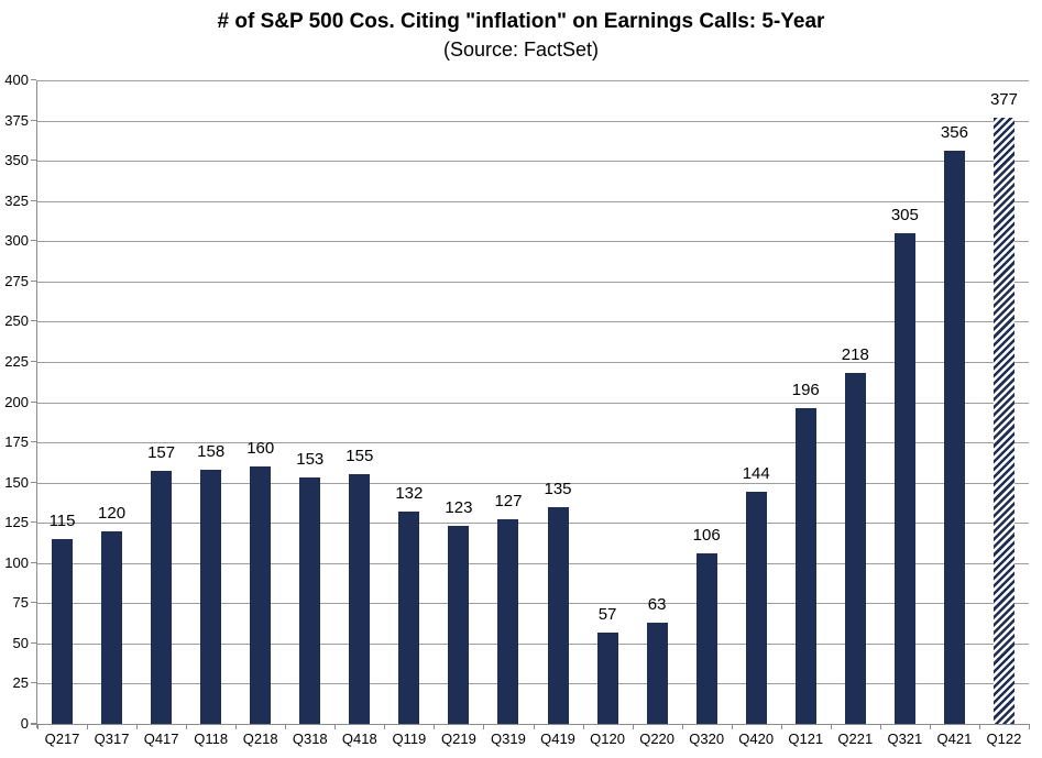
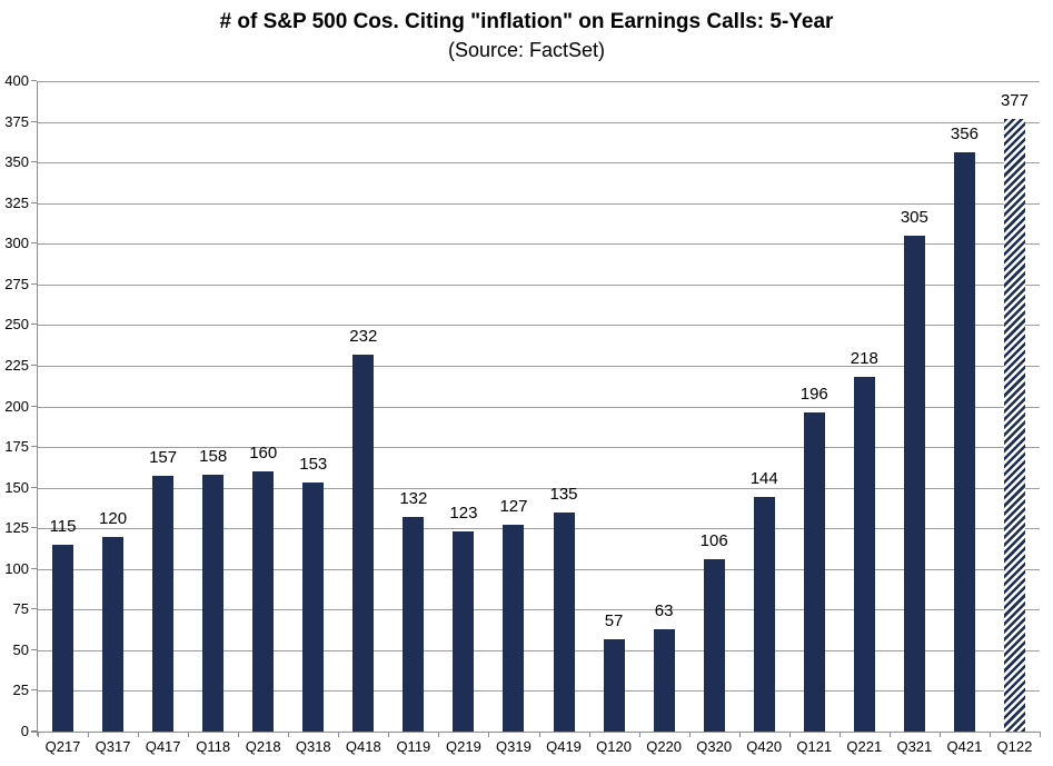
Q418: 155 -> 232
